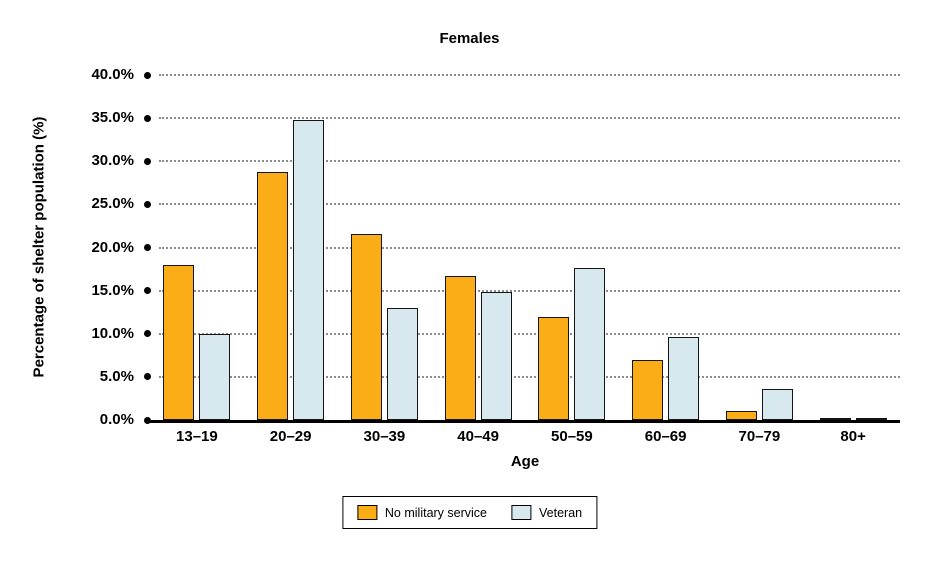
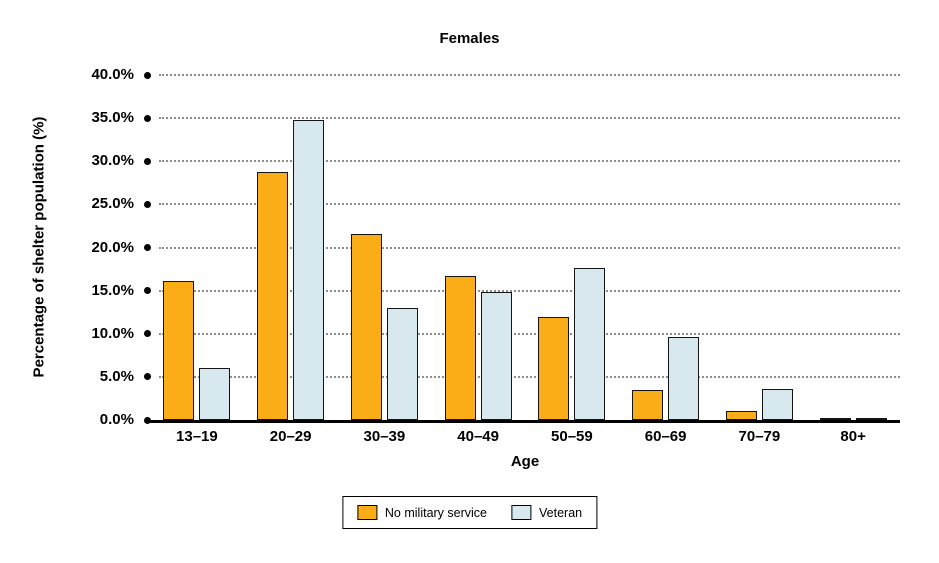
No military service/13–19: 18% -> 16%
Veteran/13–19: 10% -> 6%
No military service/60–69: 7% -> 4%
